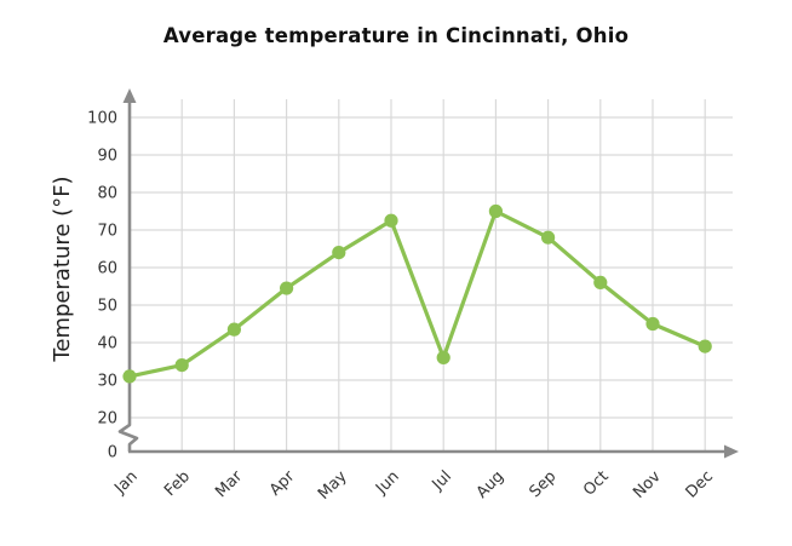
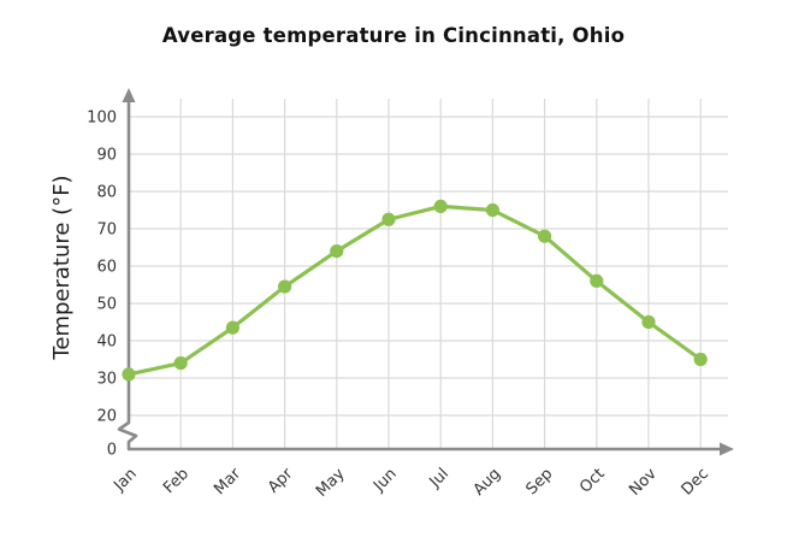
Jul: 36 -> 76
Dec: 39 -> 35
